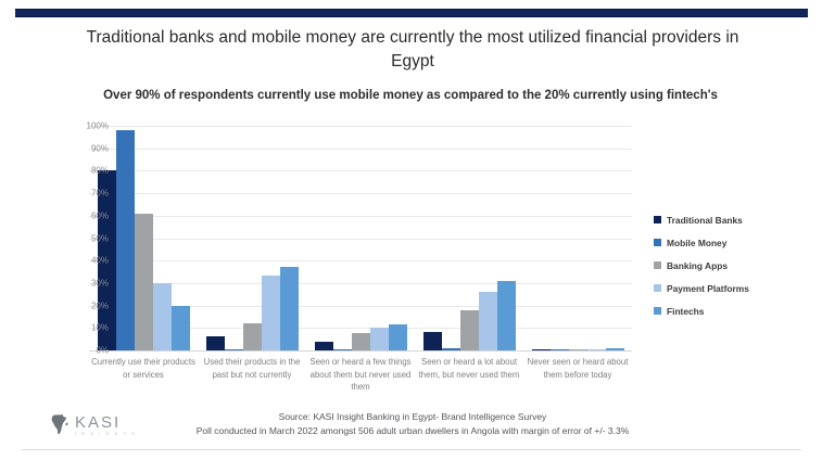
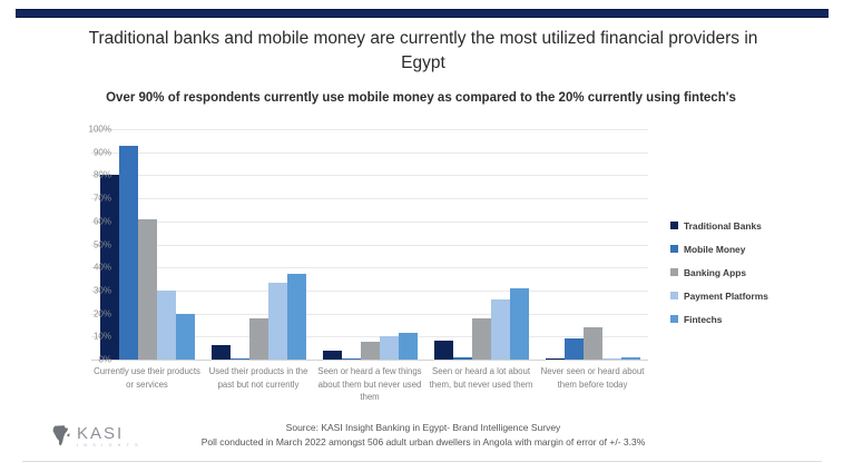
Mobile Money/Currently use their products or services: 98% -> 93%
Banking Apps/Used their products in the past but not currently: 12% -> 18%
Mobile Money/Never seen or heard about them before today: 1% -> 9%
Banking Apps/Never seen or heard about them before today: 1% -> 14%
